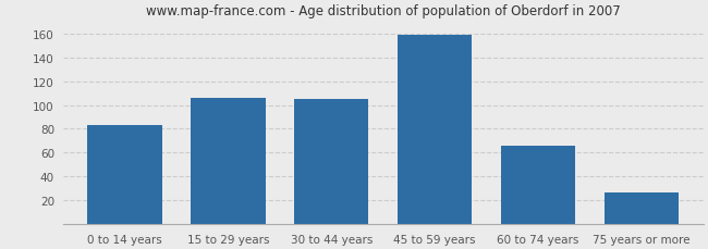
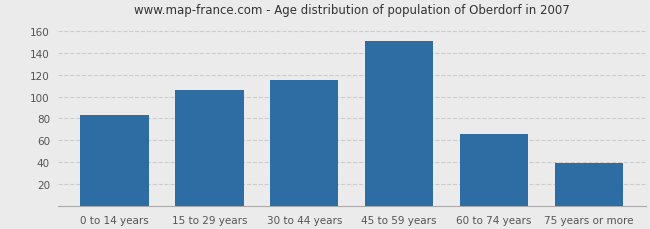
30 to 44 years: 105 -> 115
45 to 59 years: 159 -> 151
75 years or more: 26 -> 39
